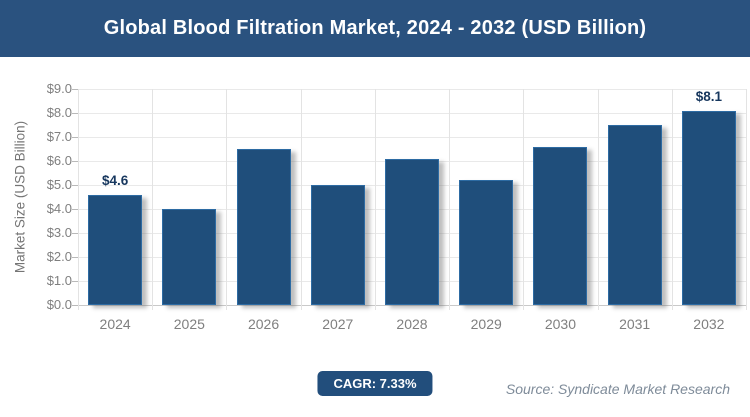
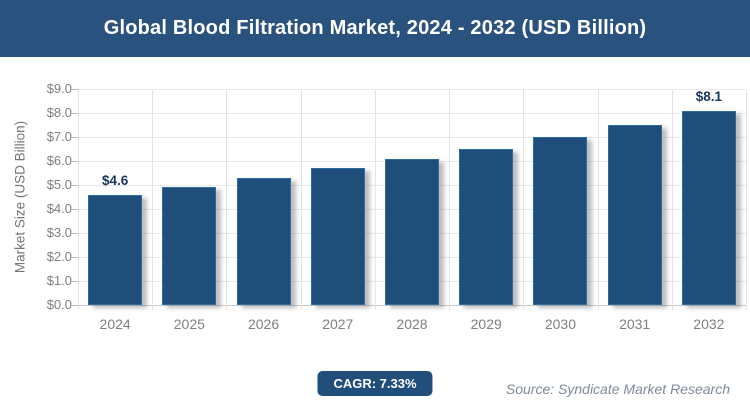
2025: $4.0 -> $4.9
2026: $6.5 -> $5.3
2027: $5.0 -> $5.7
2029: $5.2 -> $6.5
2030: $6.6 -> $7.0
